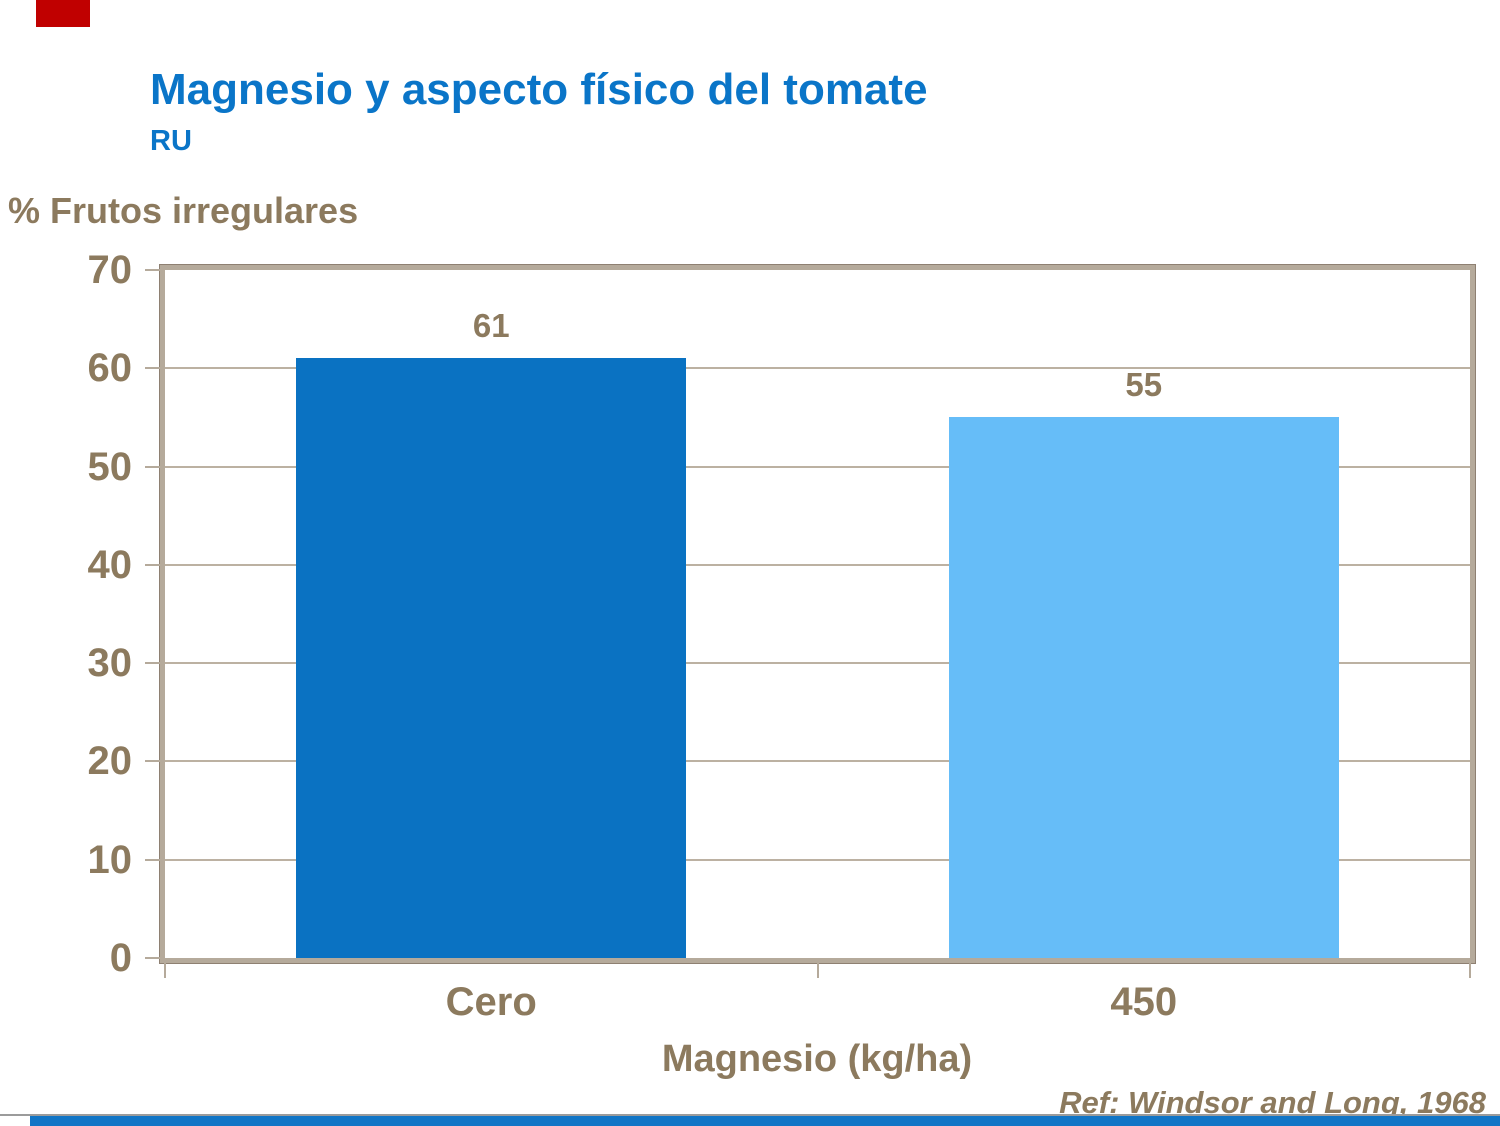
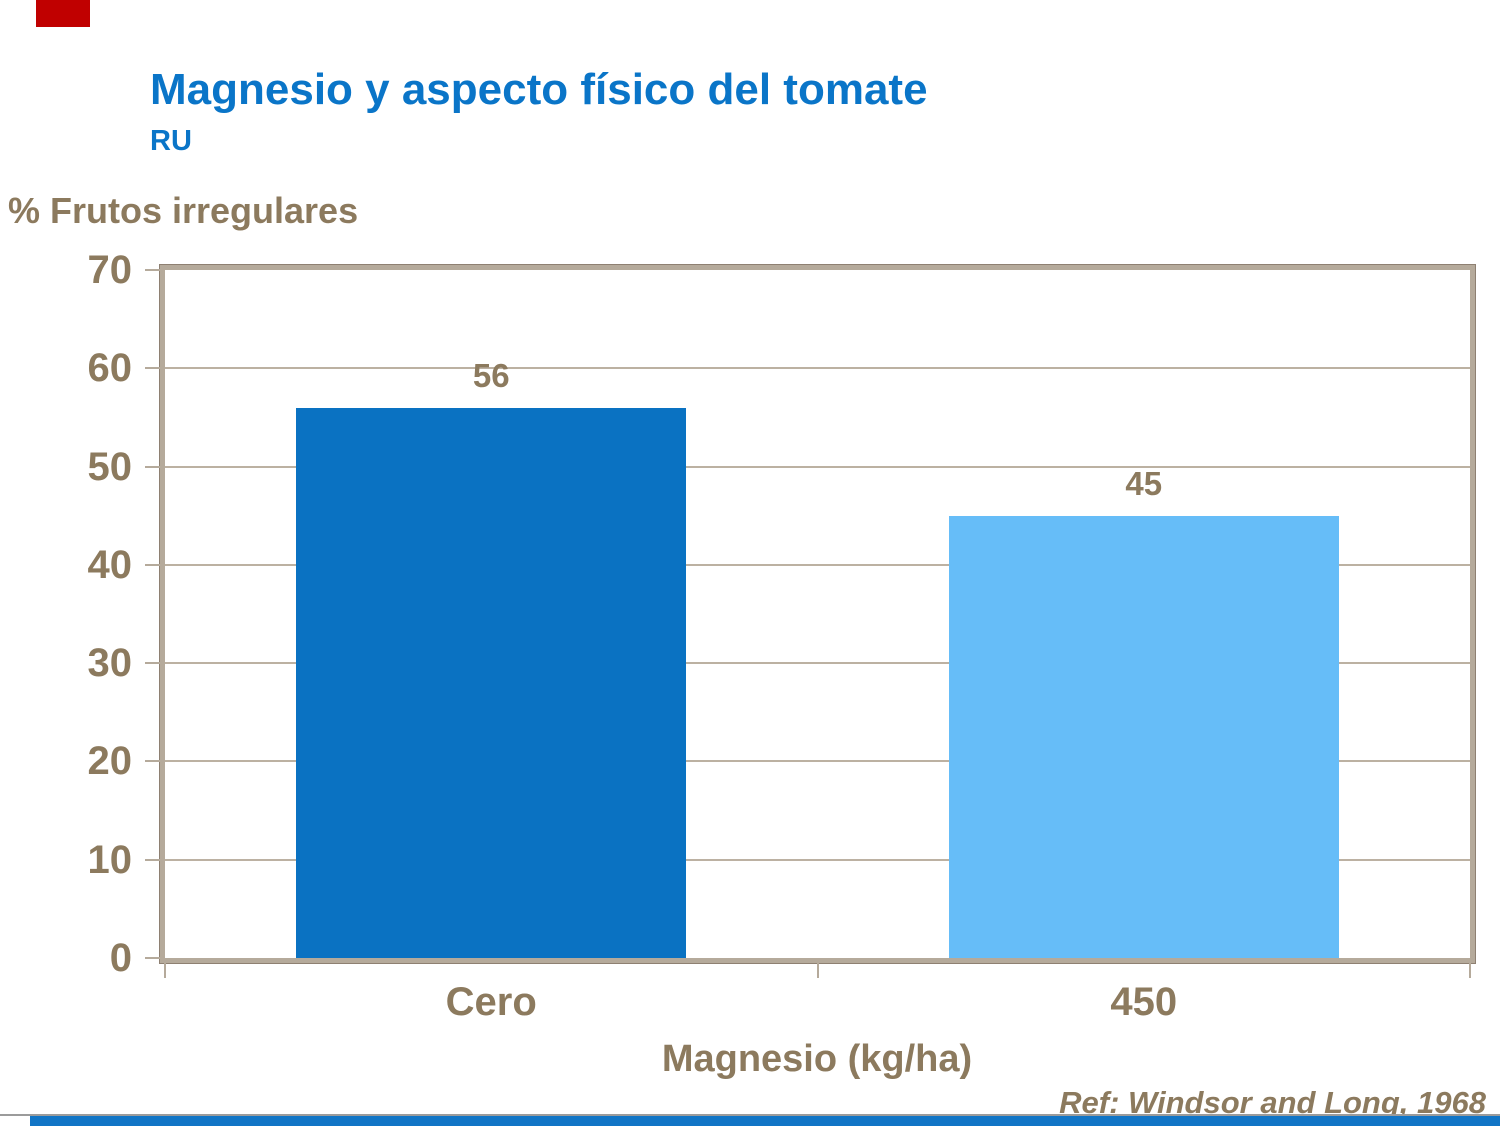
Cero: 61 -> 56
450: 55 -> 45
